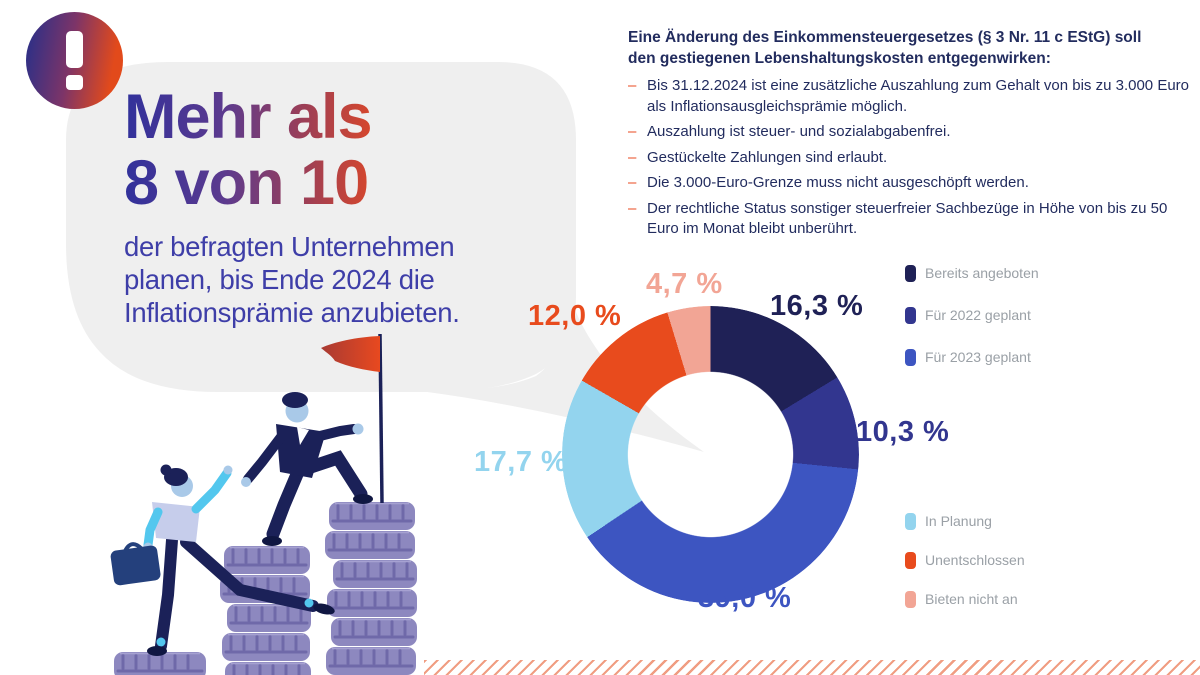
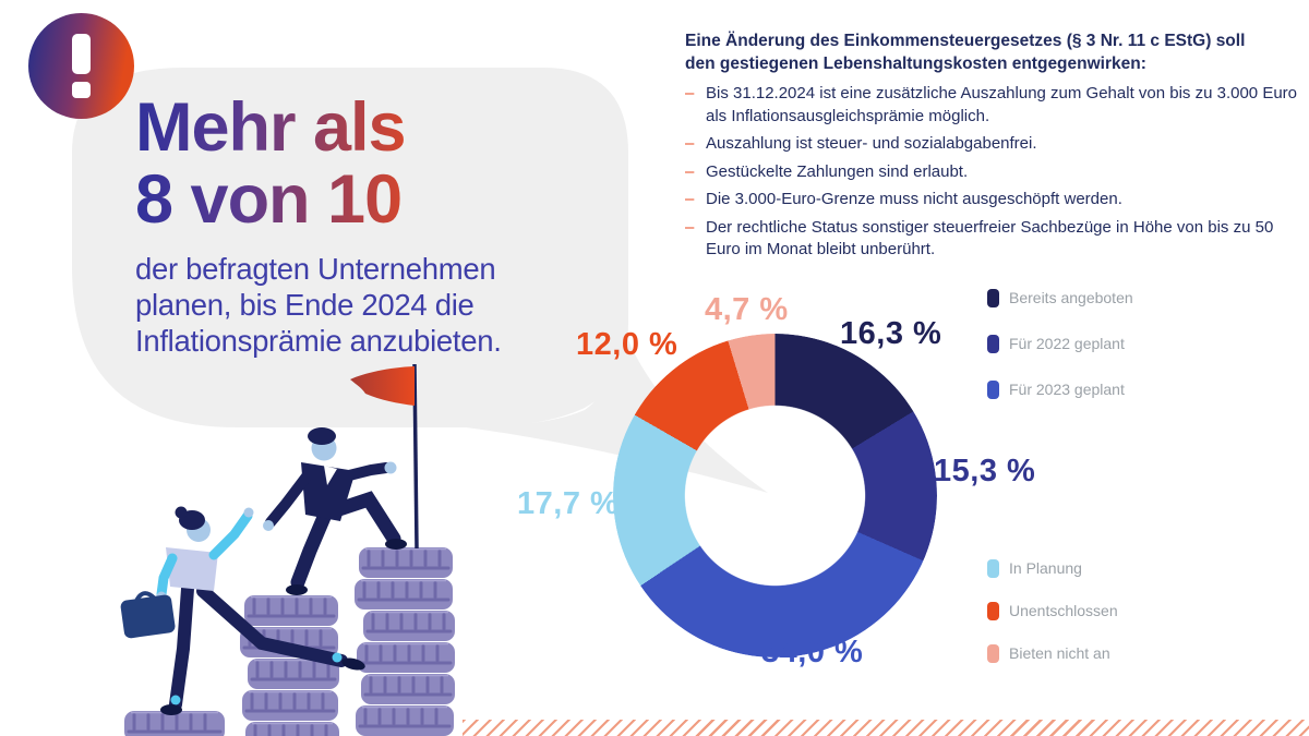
Für 2022 geplant: 10,3 -> 15,3
Für 2023 geplant: 39,0 -> 34,0
